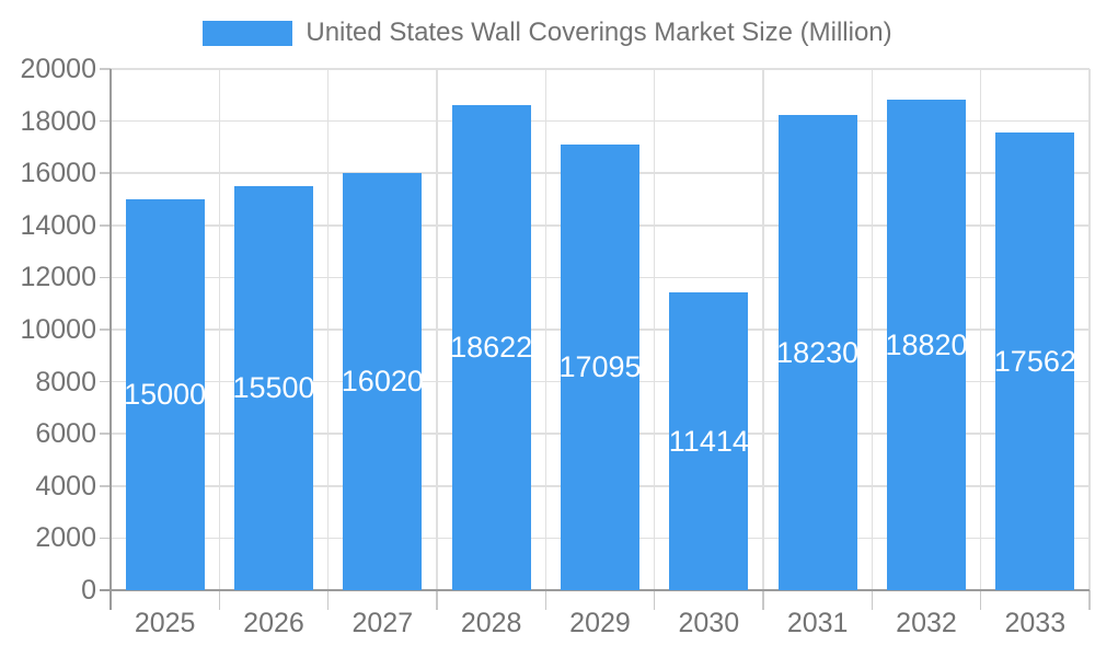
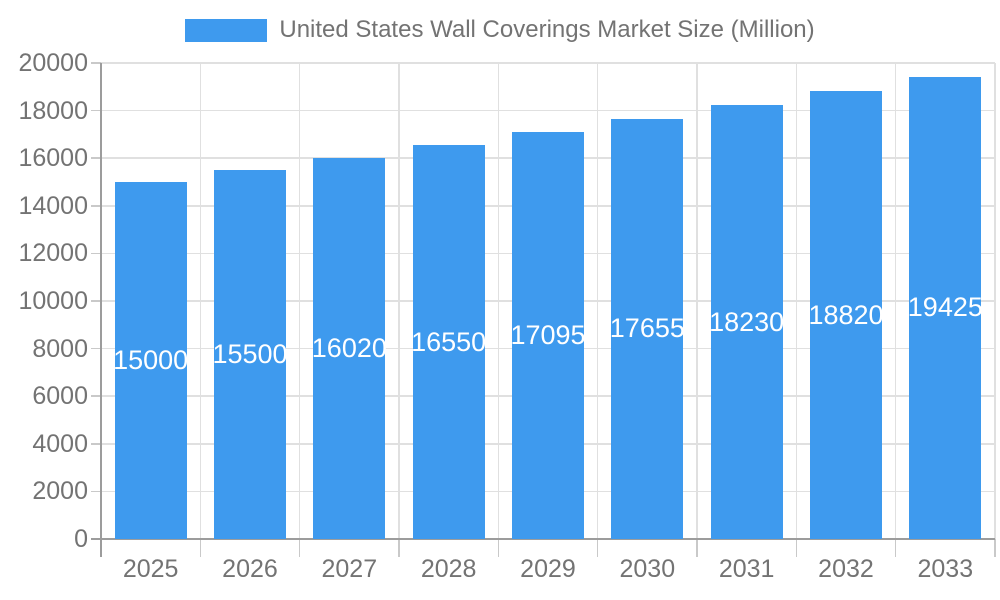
2028: 18622 -> 16550
2030: 11414 -> 17655
2033: 17562 -> 19425
